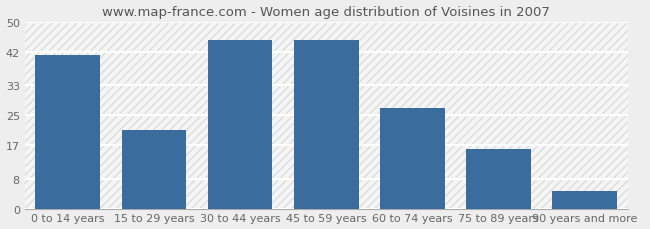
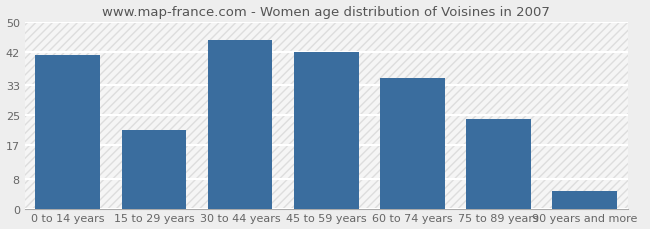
45 to 59 years: 45 -> 42
60 to 74 years: 27 -> 35
75 to 89 years: 16 -> 24
